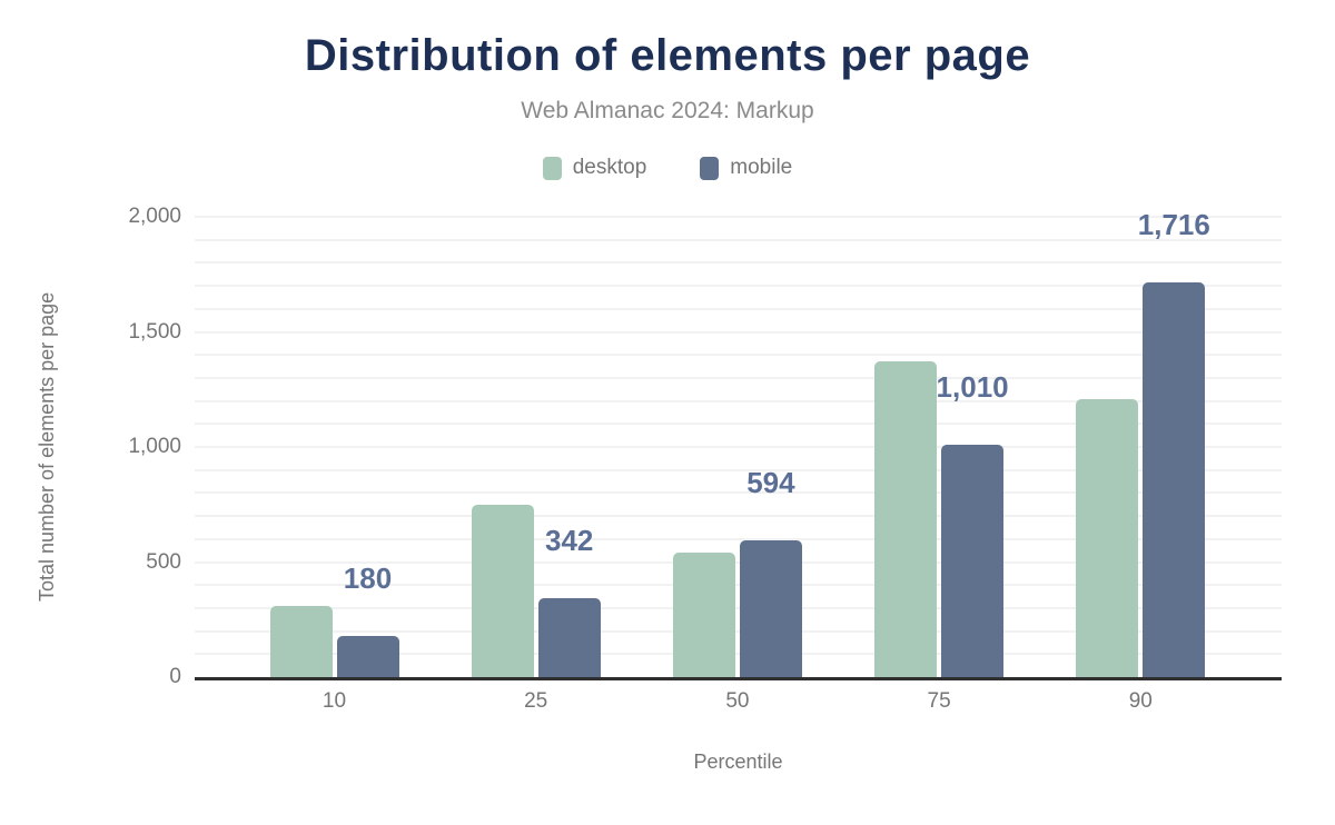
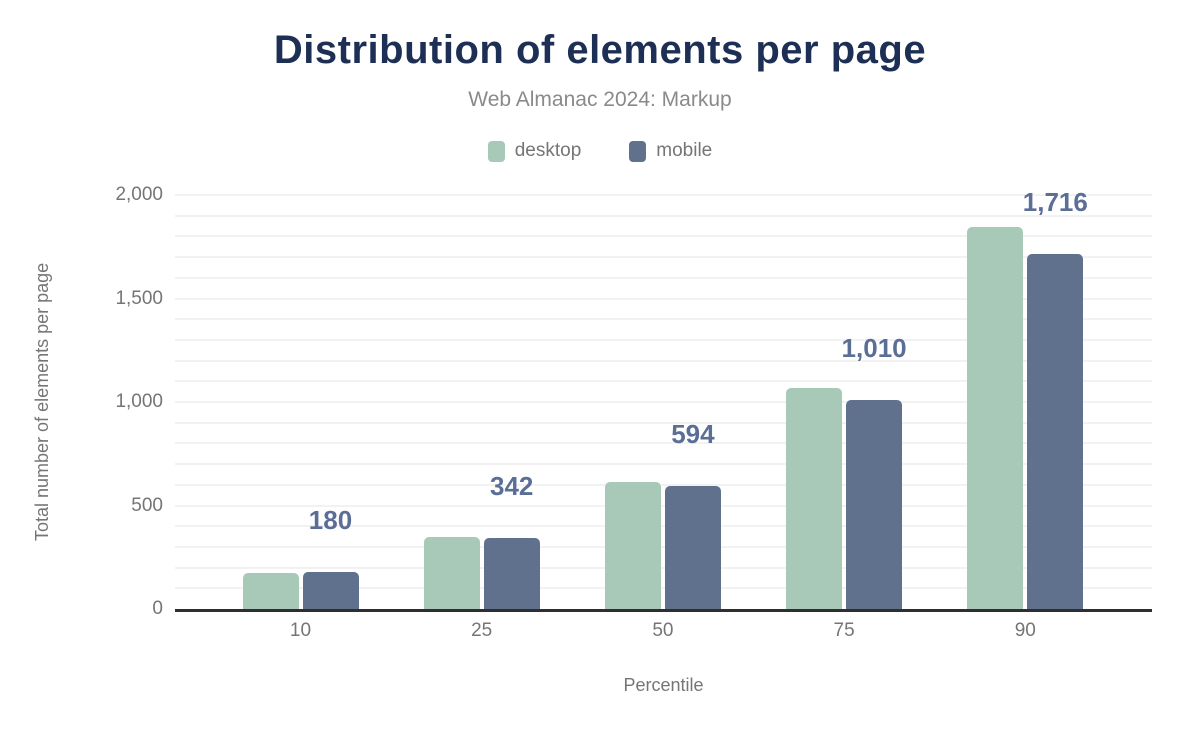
desktop/10: 310 -> 180
desktop/25: 750 -> 350
desktop/50: 540 -> 620
desktop/75: 1370 -> 1070
desktop/90: 1210 -> 1840
